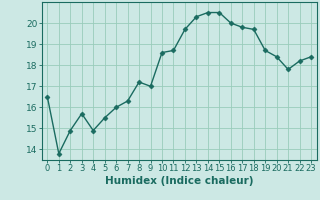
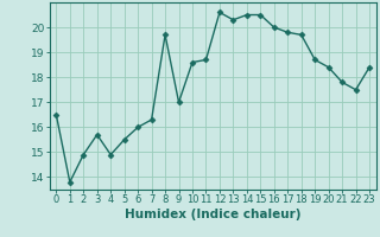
8: 17.2 -> 19.7
12: 19.7 -> 20.6
22: 18.2 -> 17.5
